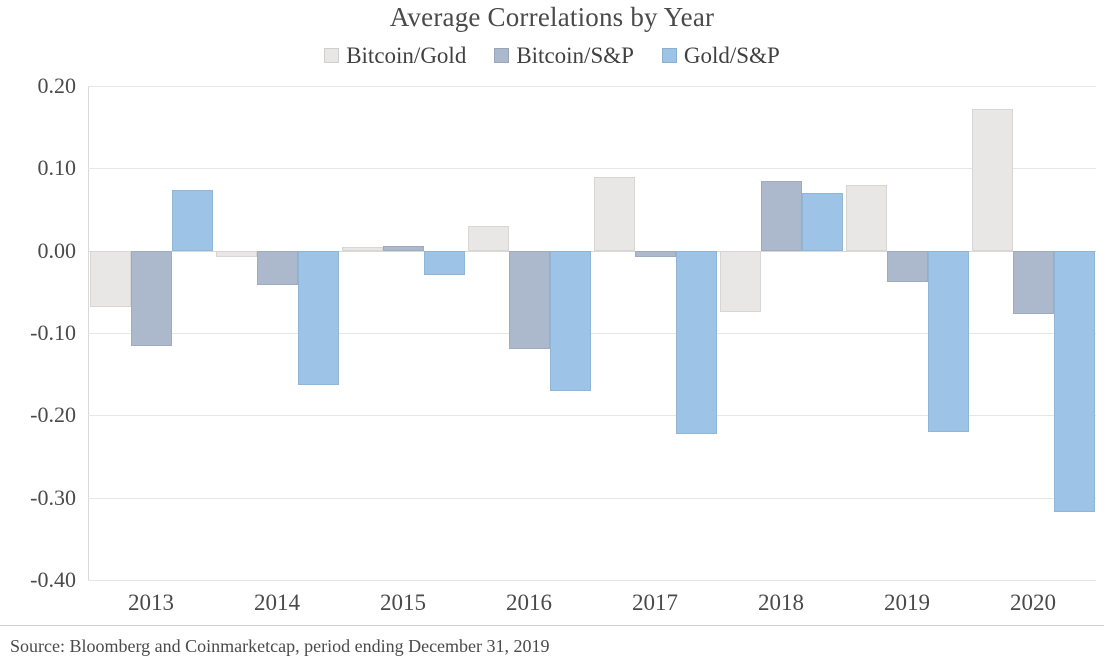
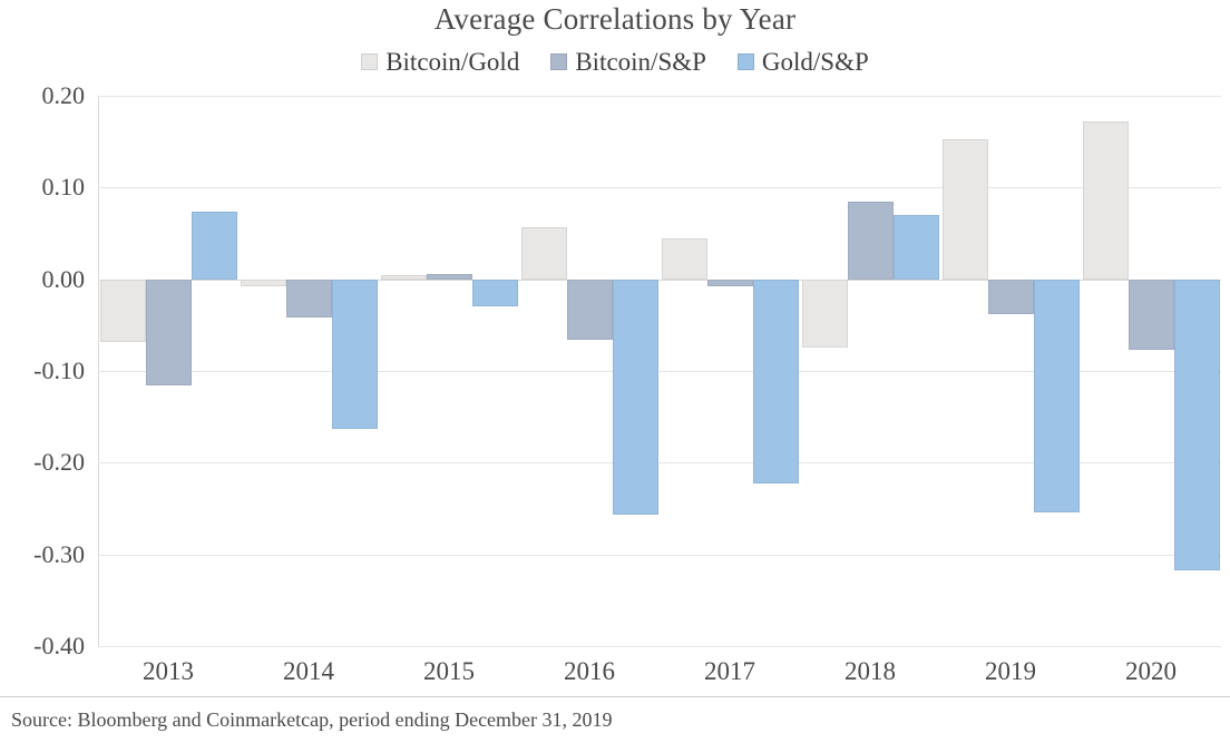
Bitcoin/Gold/2016: 0.03 -> 0.06
Bitcoin/S&P/2016: -0.12 -> -0.07
Gold/S&P/2016: -0.17 -> -0.26
Bitcoin/Gold/2017: 0.09 -> 0.04
Bitcoin/Gold/2019: 0.08 -> 0.15
Gold/S&P/2019: -0.22 -> -0.25
